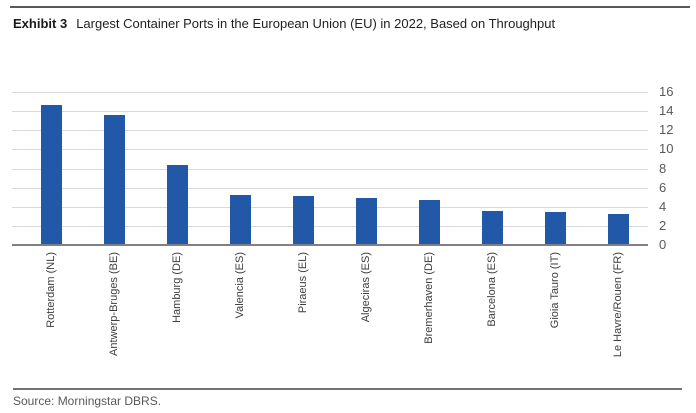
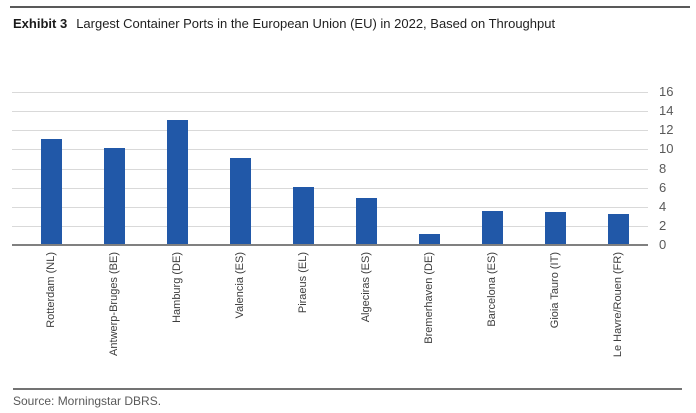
Rotterdam (NL): 14 -> 11
Antwerp-Bruges (BE): 14 -> 10
Hamburg (DE): 8 -> 13
Valencia (ES): 5 -> 9
Piraeus (EL): 5 -> 6
Bremerhaven (DE): 5 -> 1
